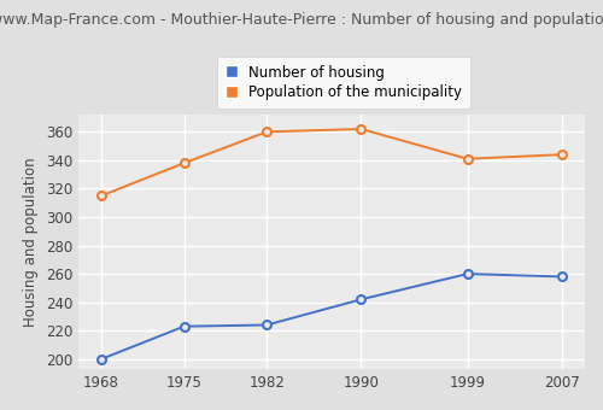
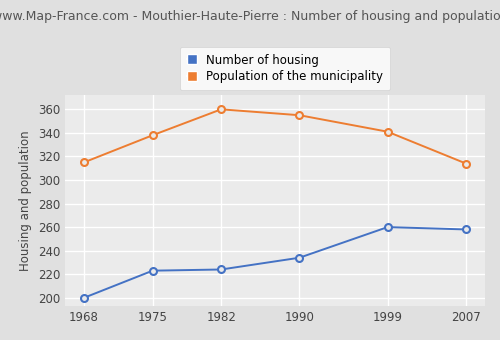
Number of housing/1990: 242 -> 234
Population of the municipality/1990: 362 -> 355
Population of the municipality/2007: 344 -> 314
